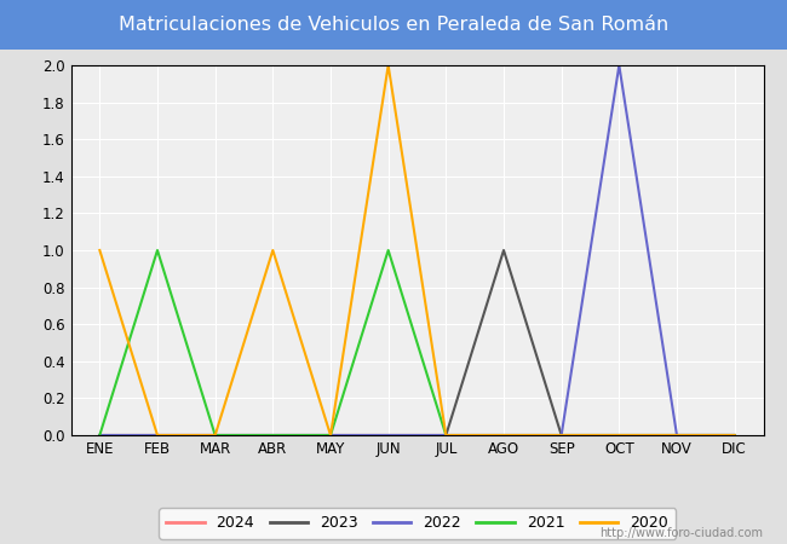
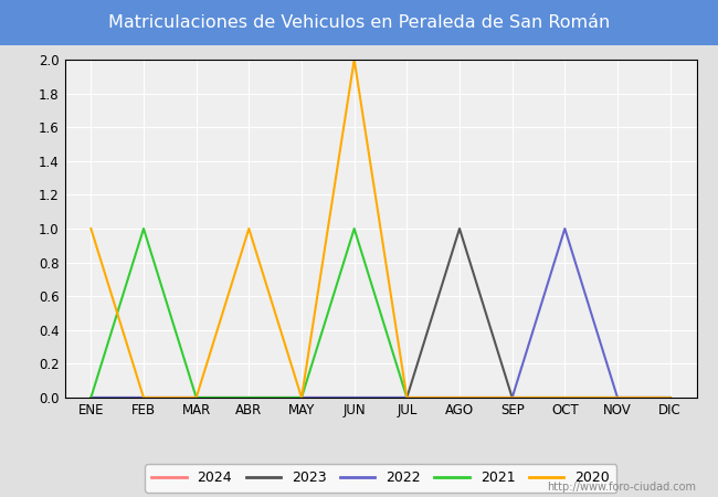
2022/OCT: 2 -> 1
